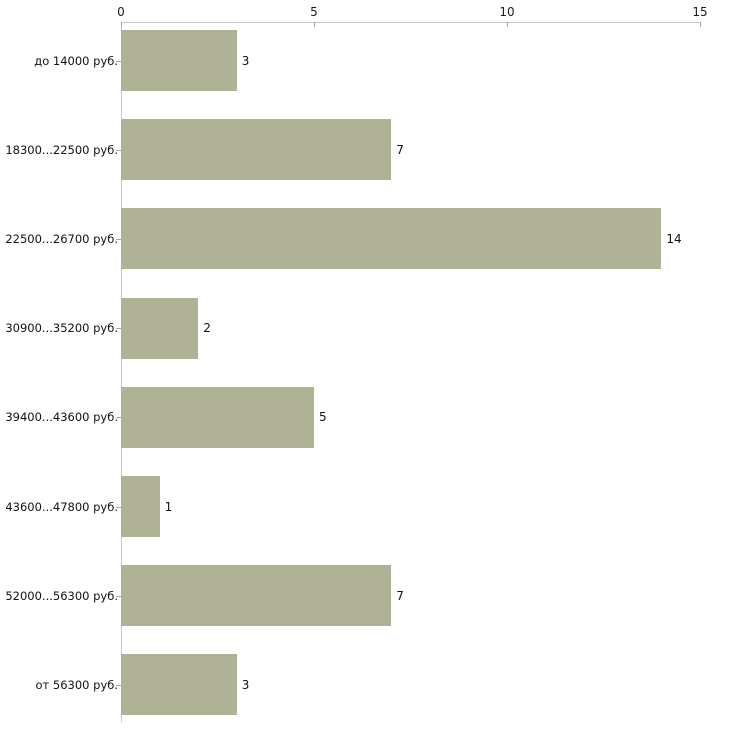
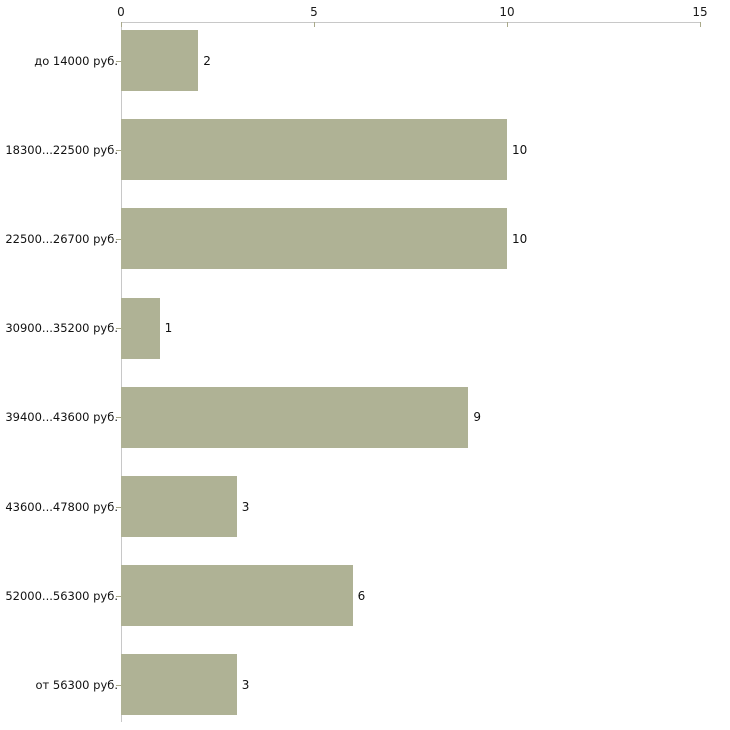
до 14000 руб.: 3 -> 2
18300...22500 руб.: 7 -> 10
22500...26700 руб.: 14 -> 10
30900...35200 руб.: 2 -> 1
39400...43600 руб.: 5 -> 9
43600...47800 руб.: 1 -> 3
52000...56300 руб.: 7 -> 6
